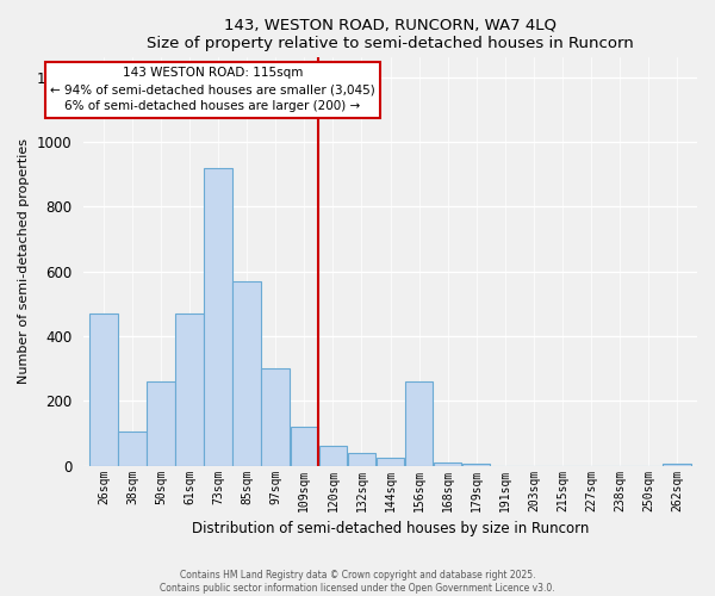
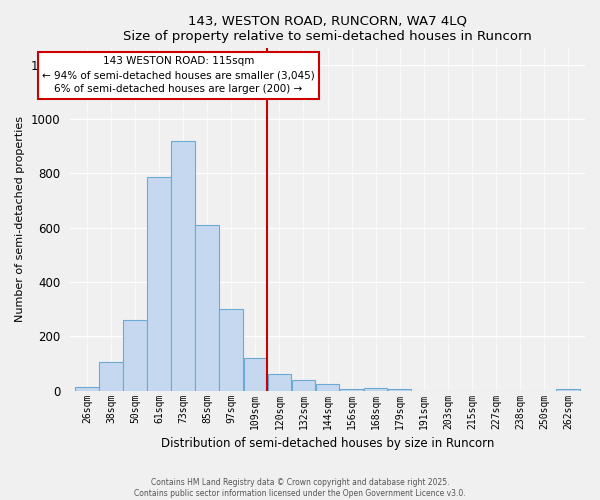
26sqm: 470 -> 15
61sqm: 470 -> 785
85sqm: 570 -> 610
156sqm: 260 -> 5
